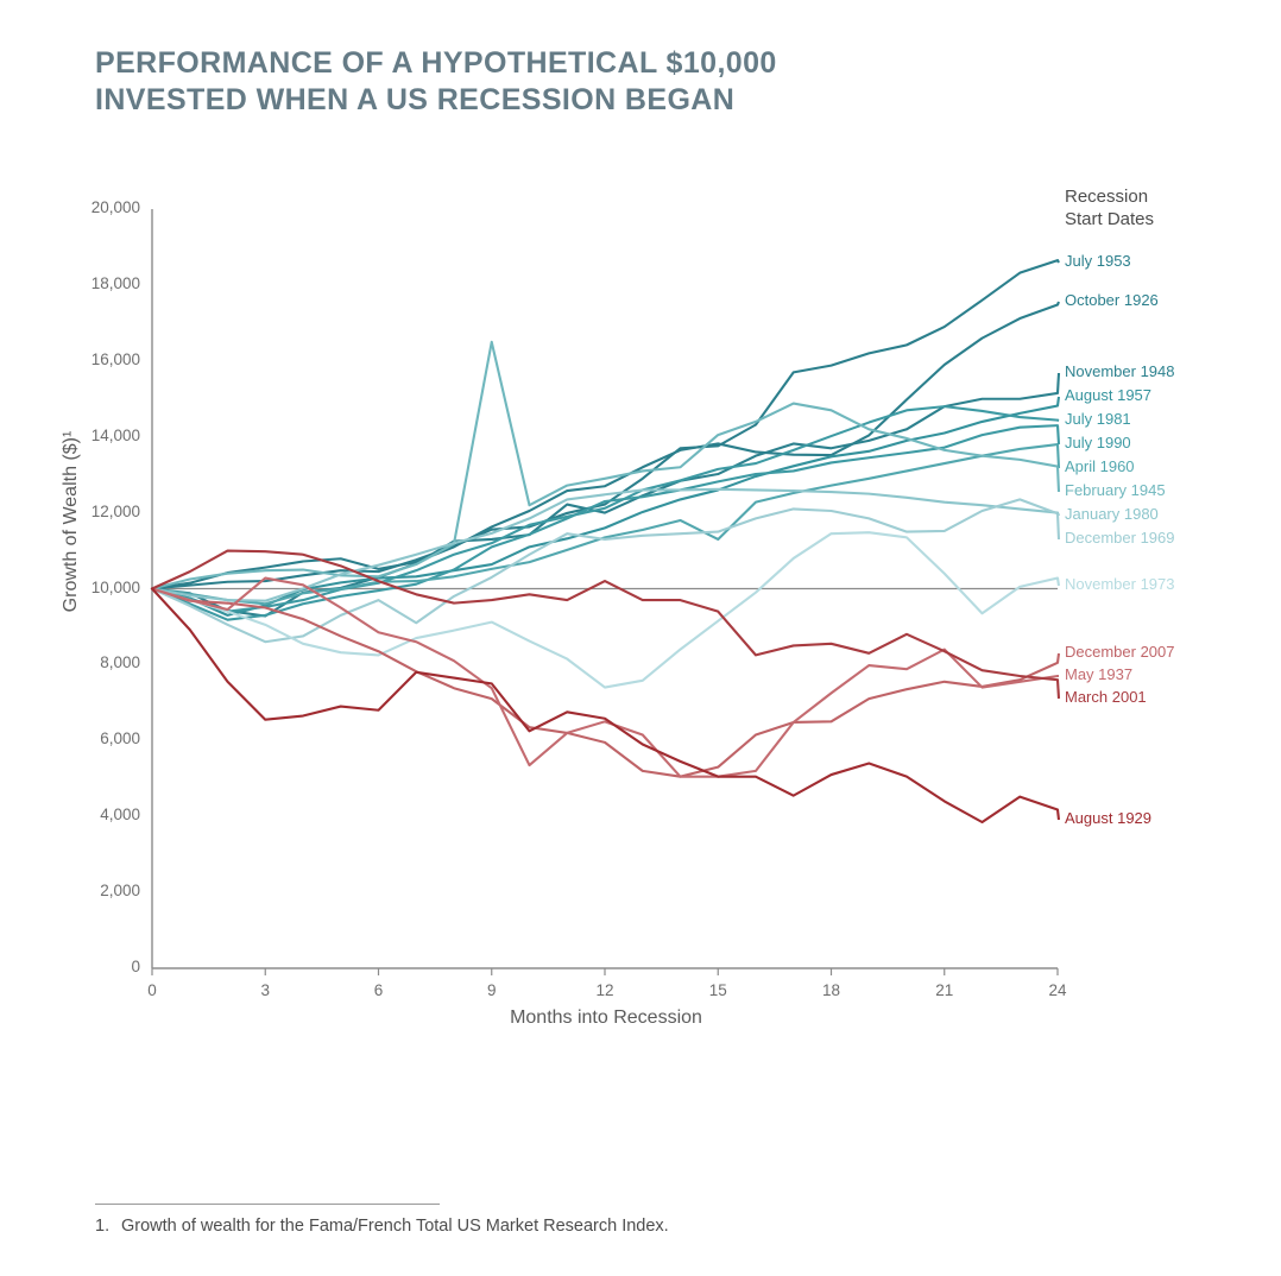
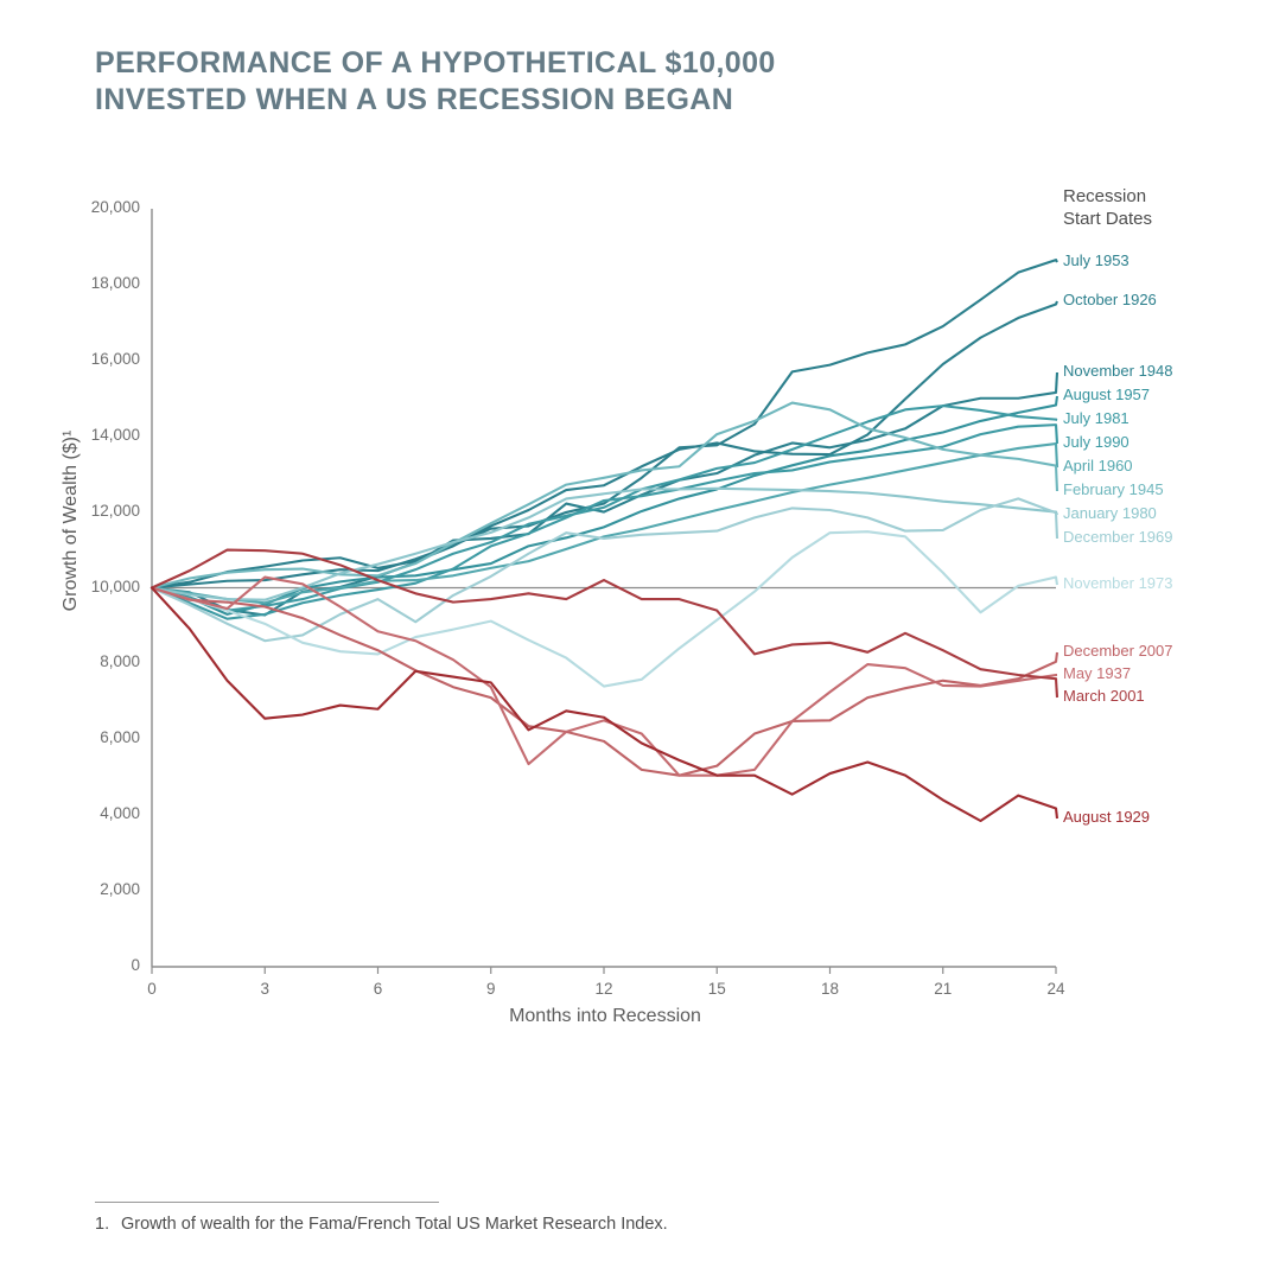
February 1945/9: 16500 -> 11700
April 1960/15: 11300 -> 12000
May 1937/21: 8400 -> 7400
